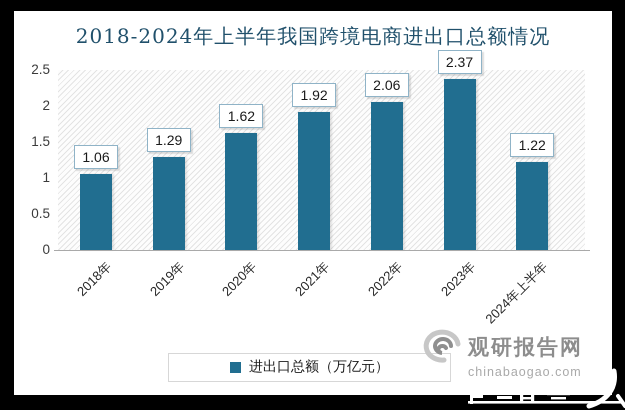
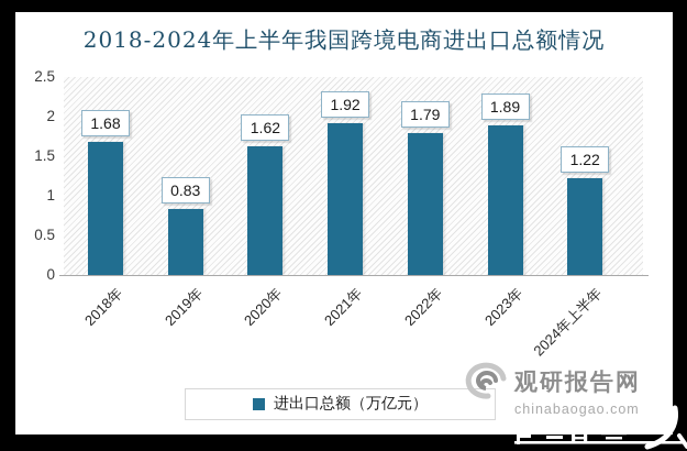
2018年: 1.06 -> 1.68
2019年: 1.29 -> 0.83
2022年: 2.06 -> 1.79
2023年: 2.37 -> 1.89
